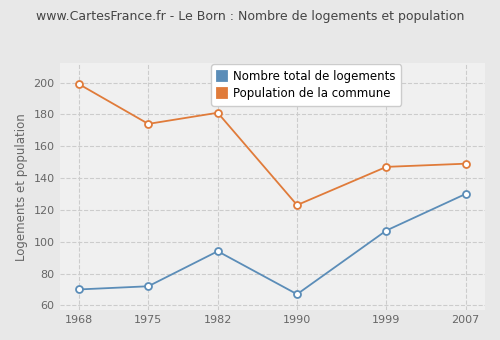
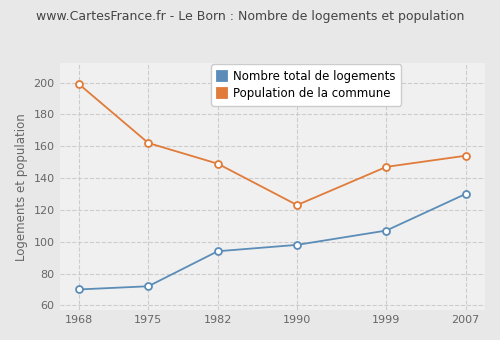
Population de la commune/1975: 174 -> 162
Population de la commune/1982: 181 -> 149
Nombre total de logements/1990: 67 -> 98
Population de la commune/2007: 149 -> 154
